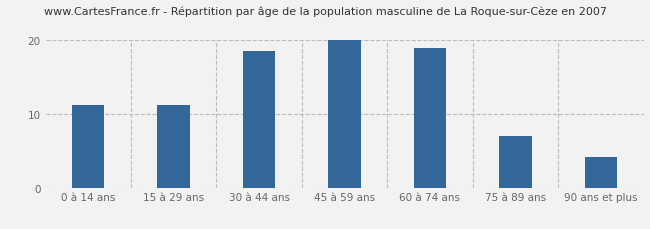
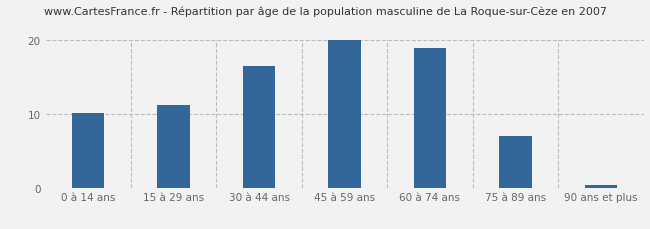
0 à 14 ans: 11.2 -> 10.1
30 à 44 ans: 18.6 -> 16.5
90 ans et plus: 4.2 -> 0.3
